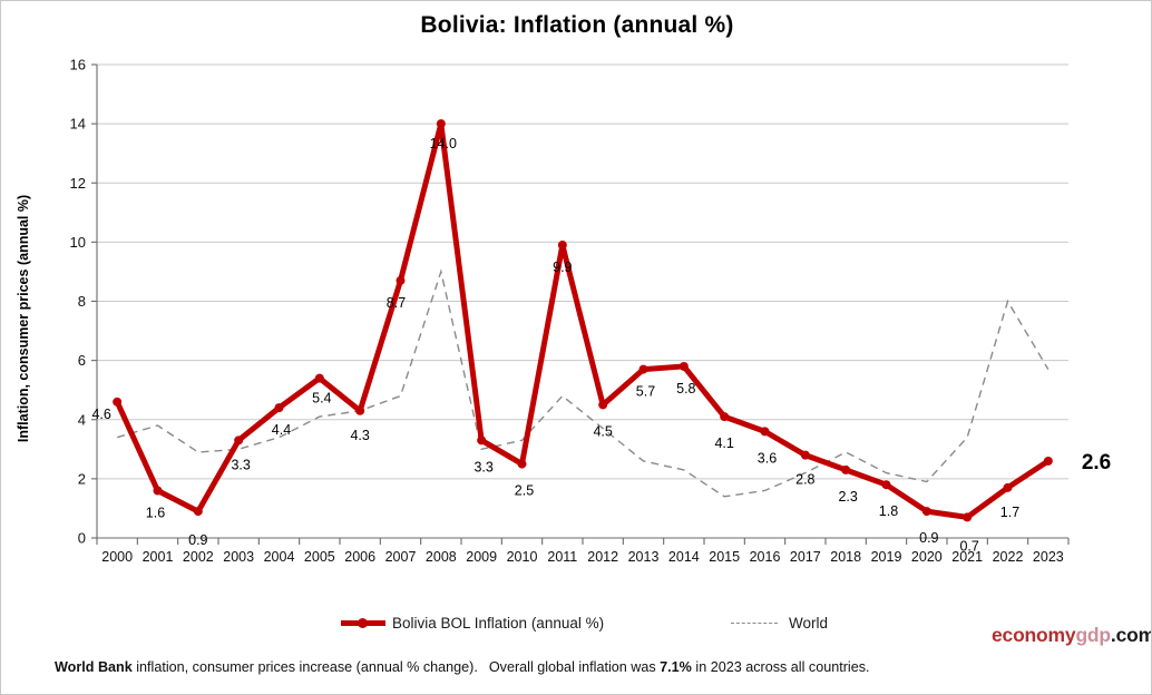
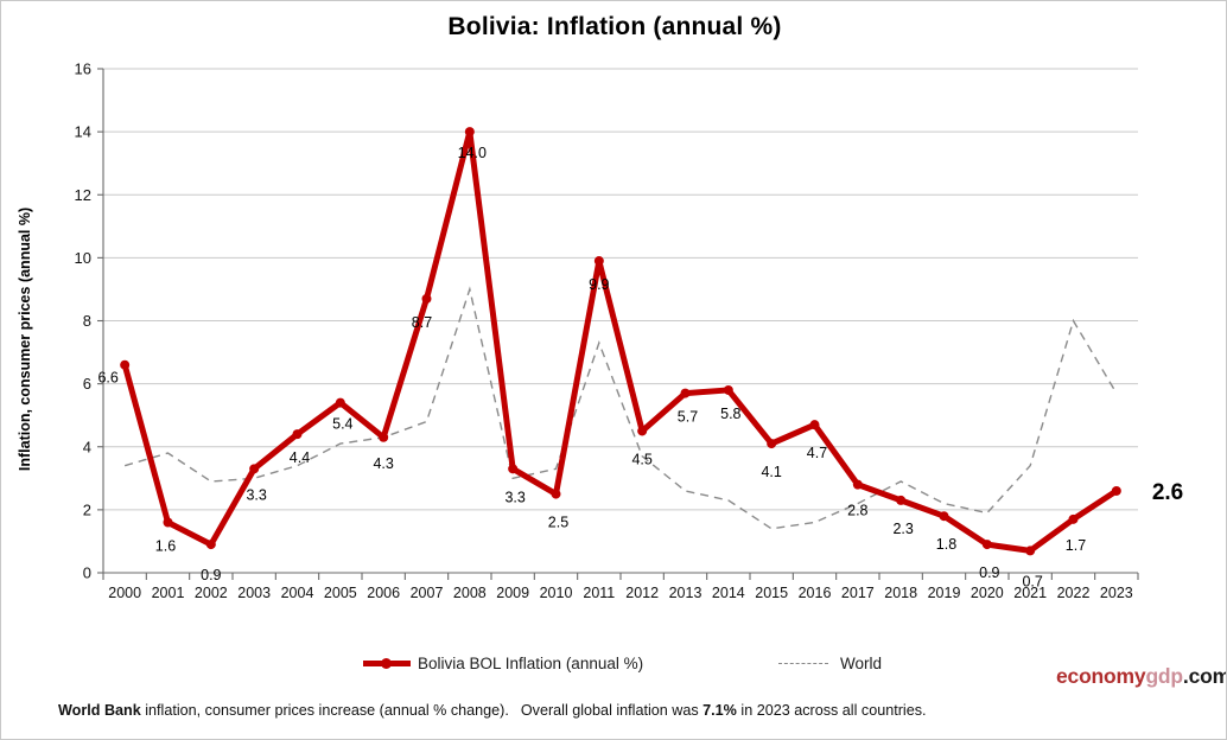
Bolivia BOL Inflation (annual %)/2000: 4.6 -> 6.6
World/2011: 4.8 -> 7.3
Bolivia BOL Inflation (annual %)/2016: 3.6 -> 4.7
